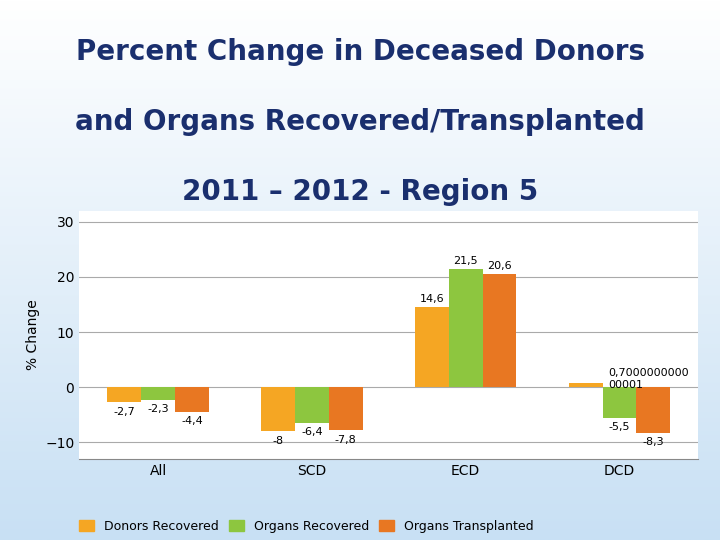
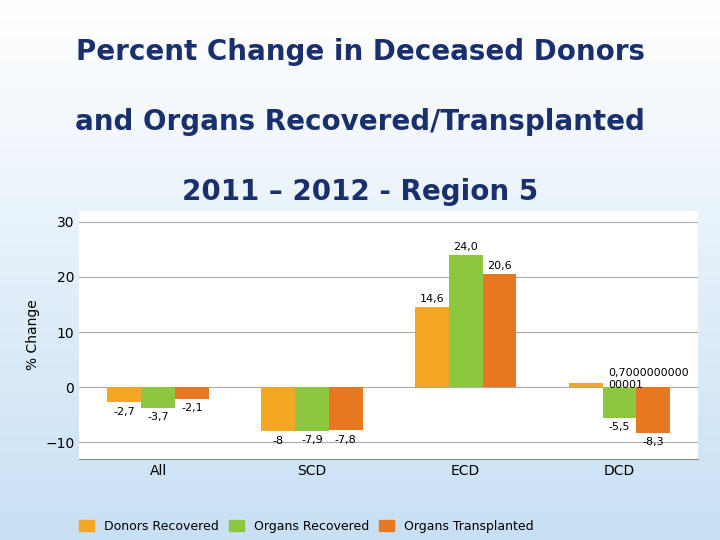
Organs Recovered/All: -2,3 -> -3,7
Organs Transplanted/All: -4,4 -> -2,1
Organs Recovered/SCD: -6,4 -> -7,9
Organs Recovered/ECD: 21,5 -> 24,0
